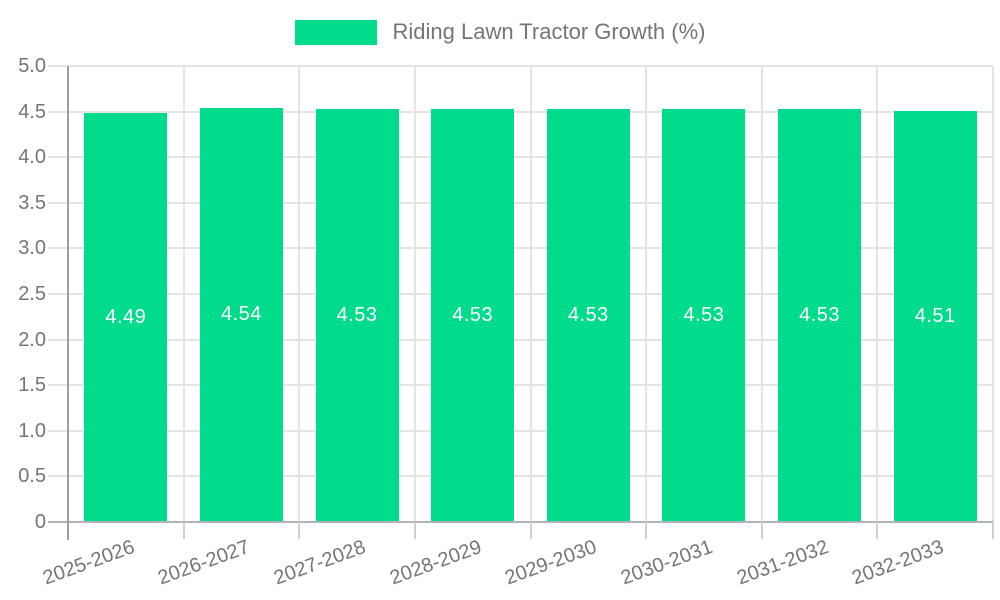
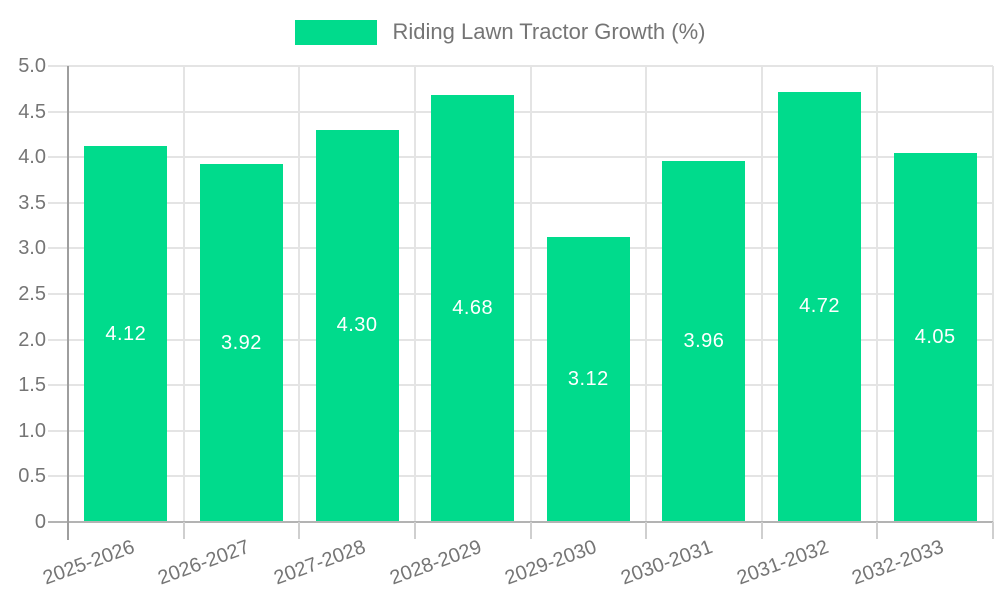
2025-2026: 4.49 -> 4.12
2026-2027: 4.54 -> 3.92
2027-2028: 4.53 -> 4.30
2028-2029: 4.53 -> 4.68
2029-2030: 4.53 -> 3.12
2030-2031: 4.53 -> 3.96
2031-2032: 4.53 -> 4.72
2032-2033: 4.51 -> 4.05
